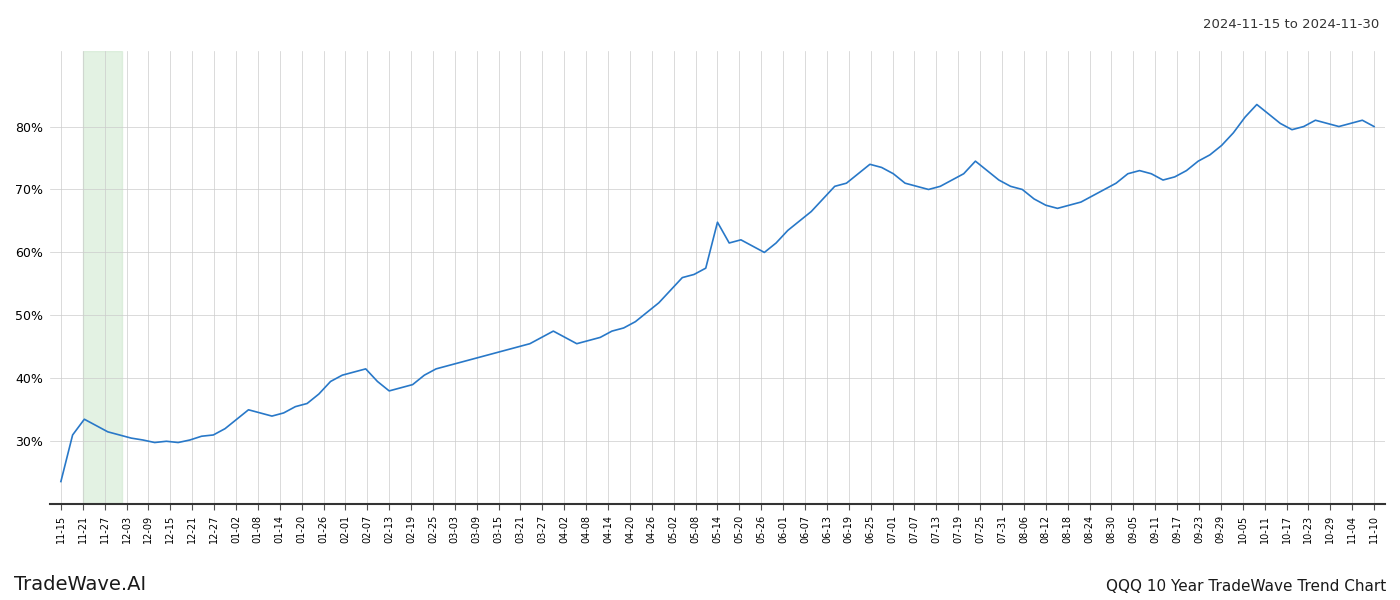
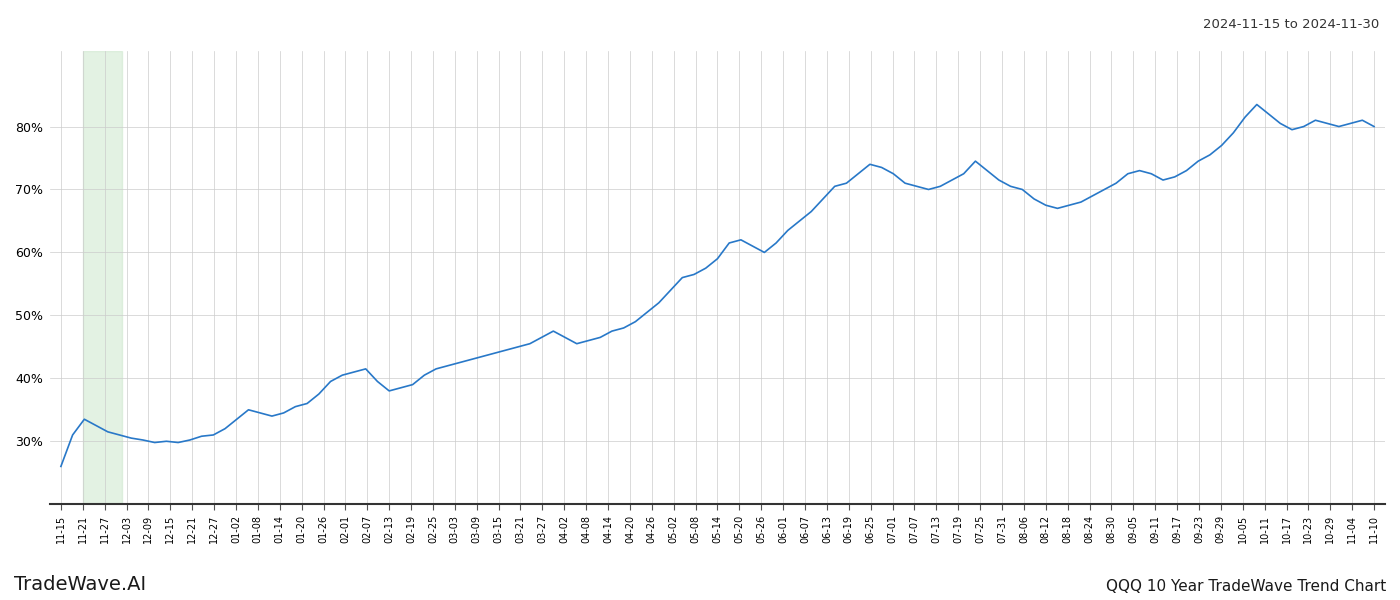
11-15: 23.6% -> 26.0%
05-14: 64.8% -> 59.0%
